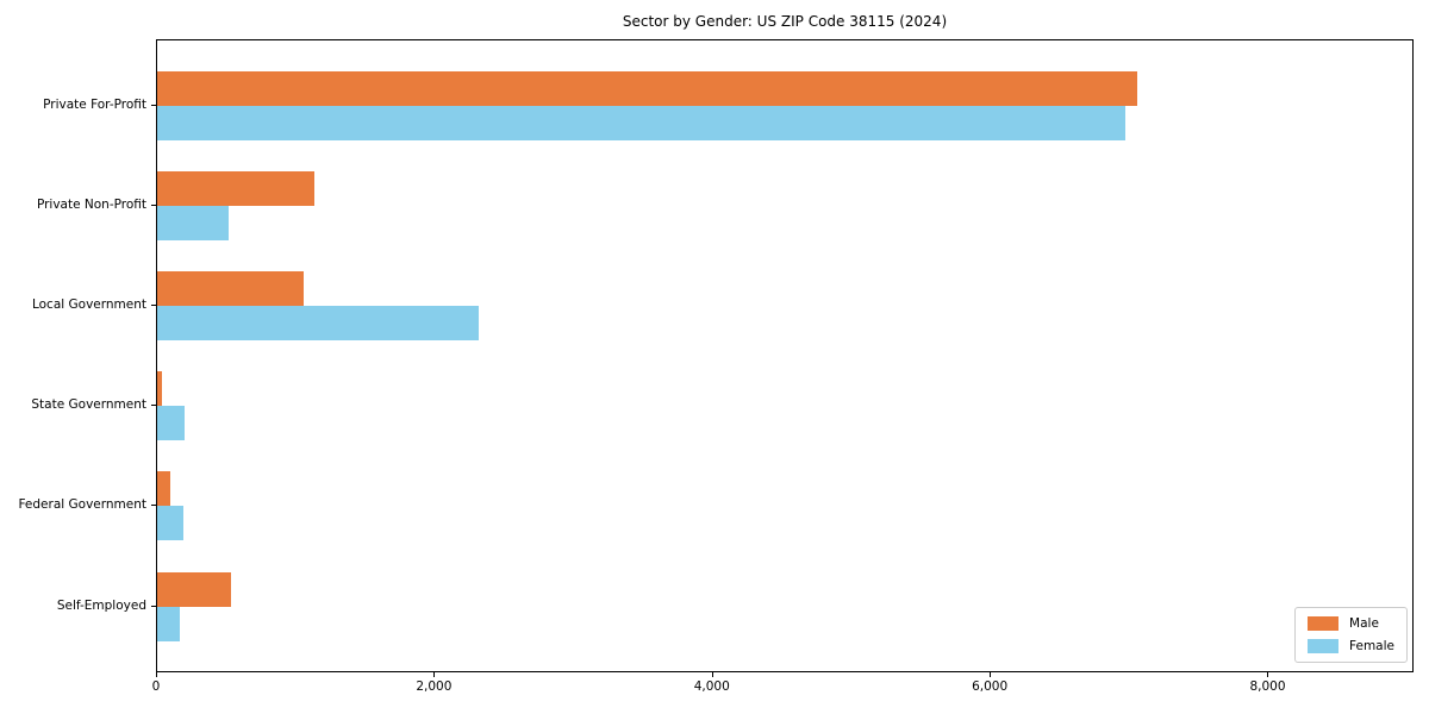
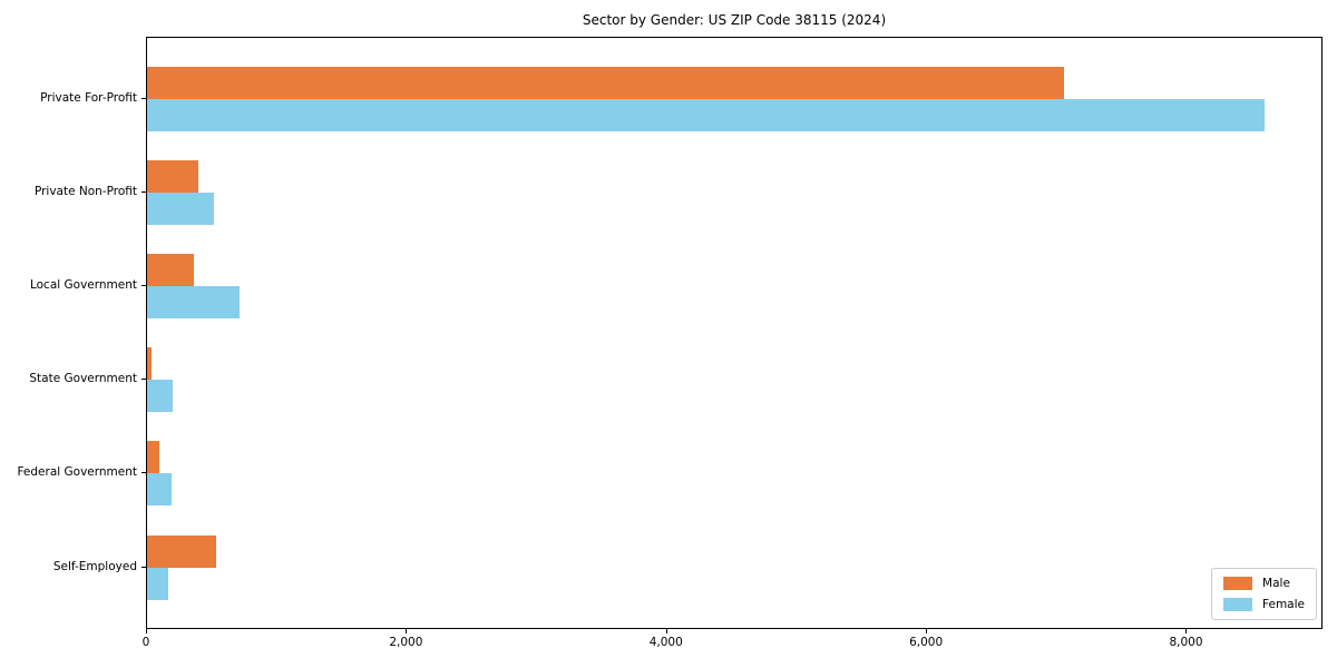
Female/Private For-Profit: 6970 -> 8600
Male/Private Non-Profit: 1130 -> 390
Male/Local Government: 1050 -> 360
Female/Local Government: 2310 -> 710
